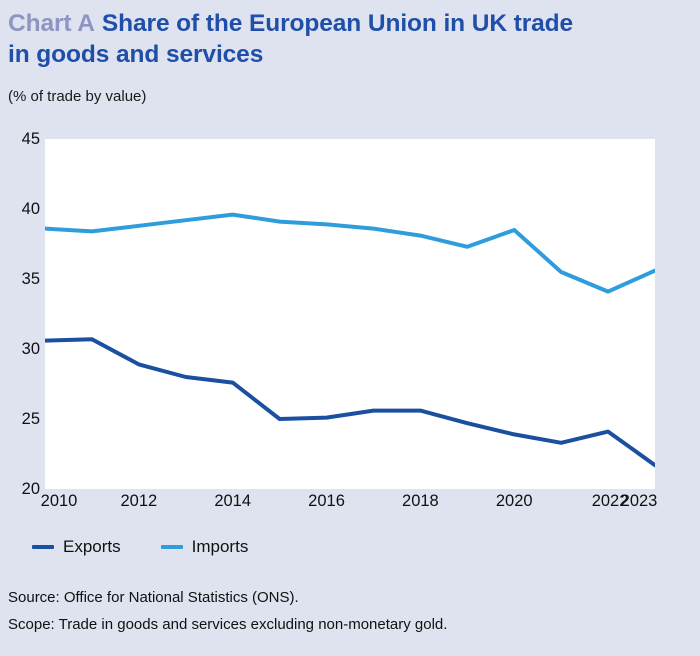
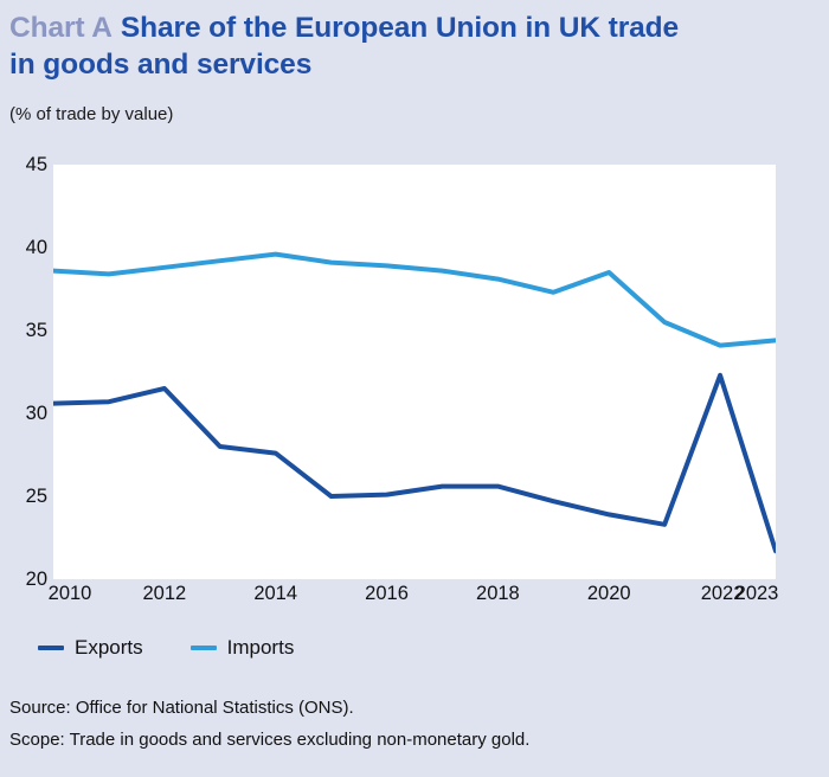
Exports/2012: 28.9 -> 31.5
Exports/2022: 24.1 -> 32.3
Imports/2023: 35.6 -> 34.4
